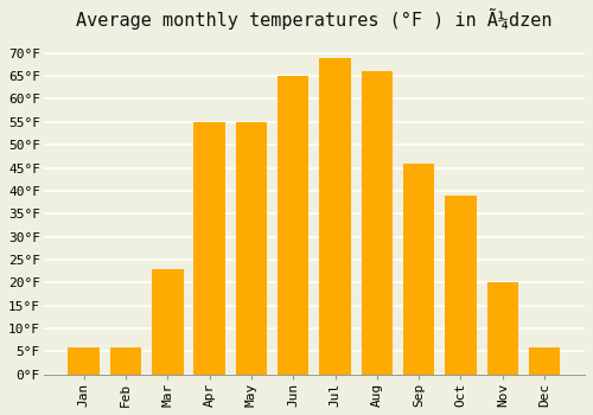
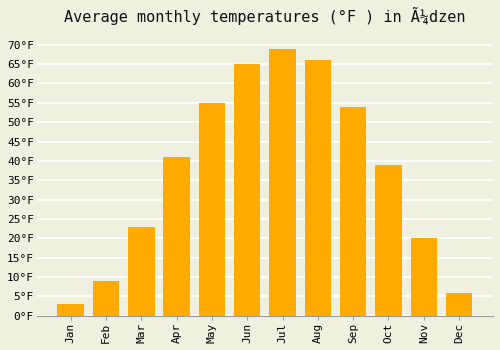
Jan: 6°F -> 3°F
Feb: 6°F -> 9°F
Apr: 55°F -> 41°F
Sep: 46°F -> 54°F
